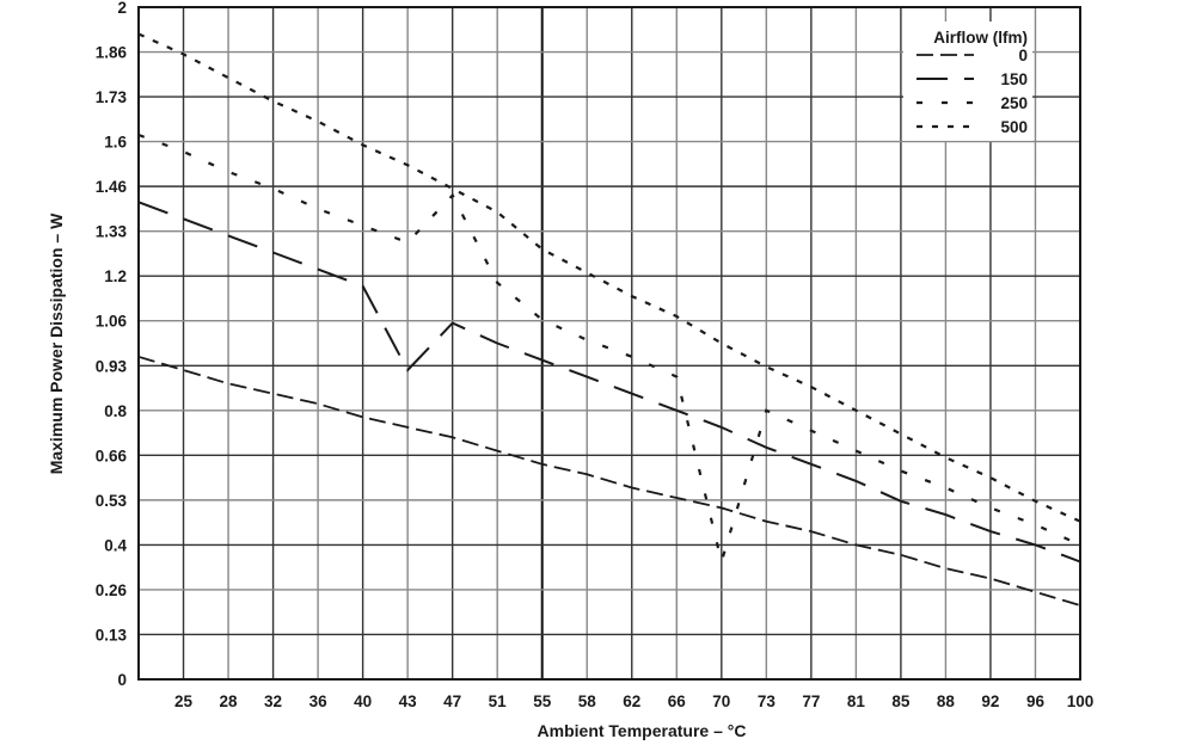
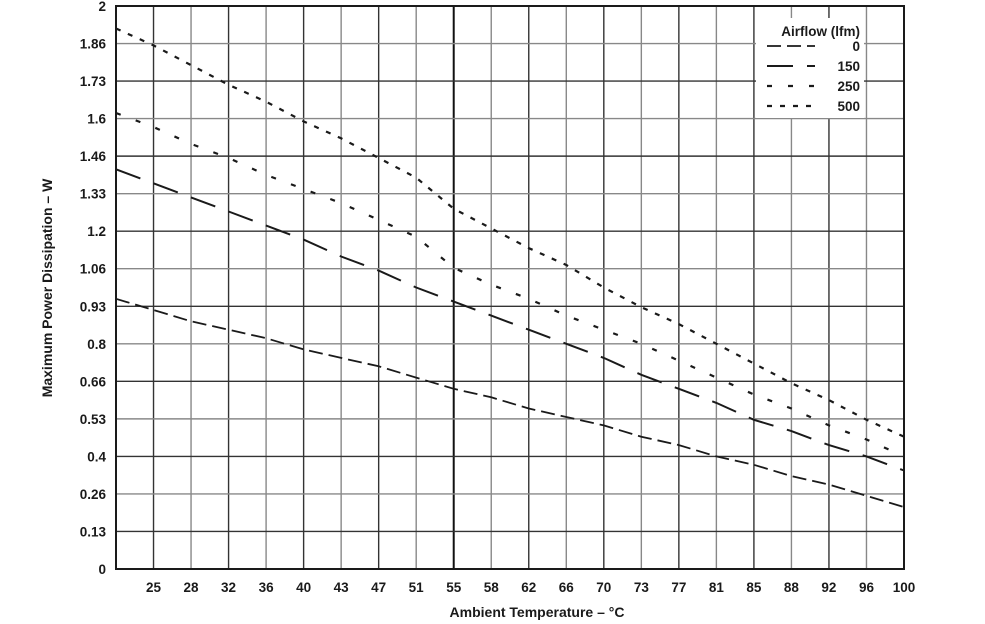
150/43: 0.92 -> 1.11
250/47: 1.44 -> 1.24
250/70: 0.35 -> 0.85
